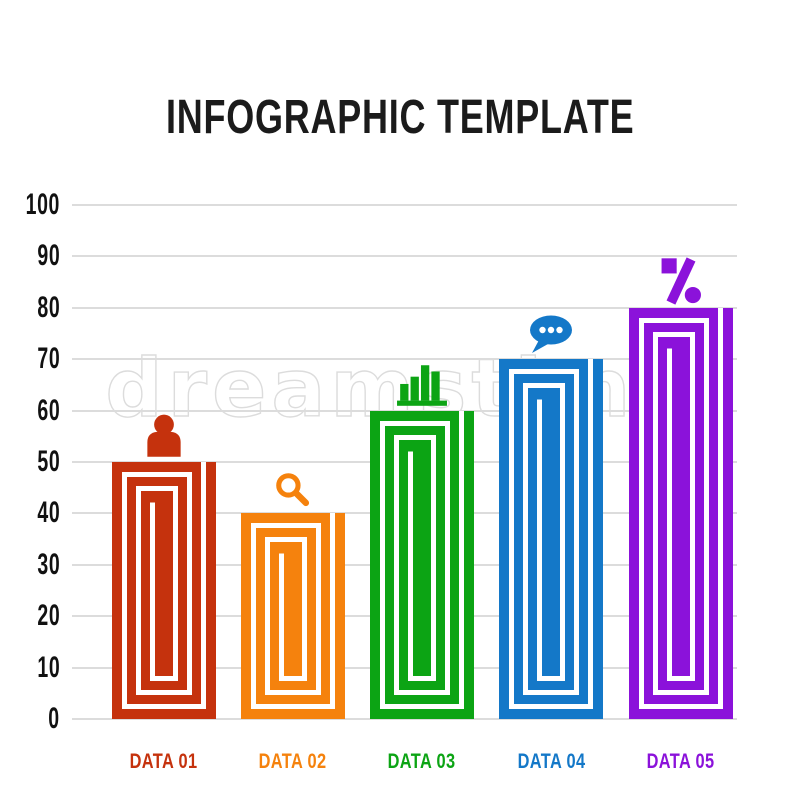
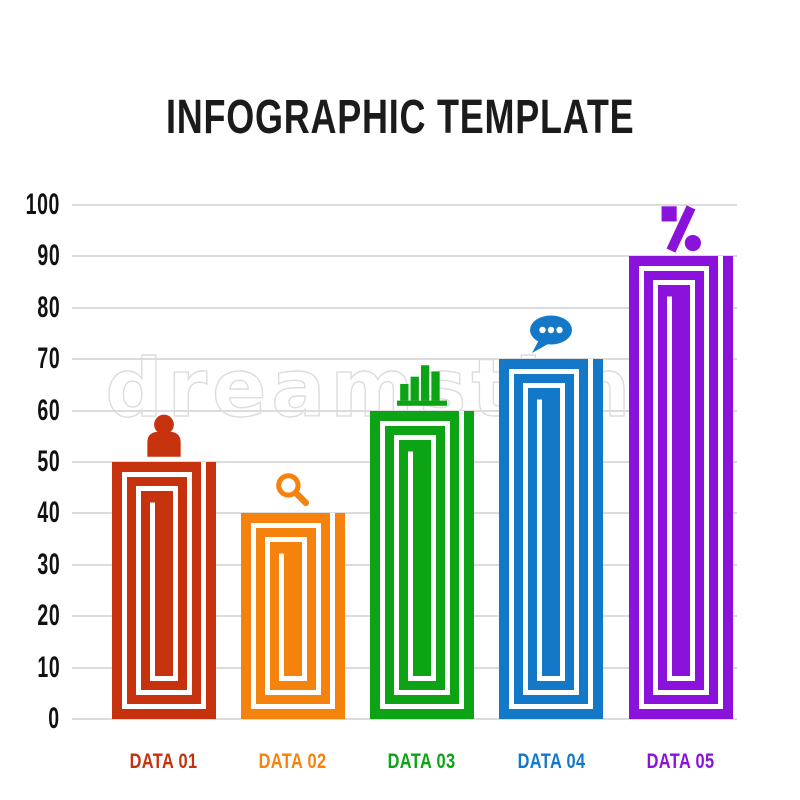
DATA 05: 80 -> 90
